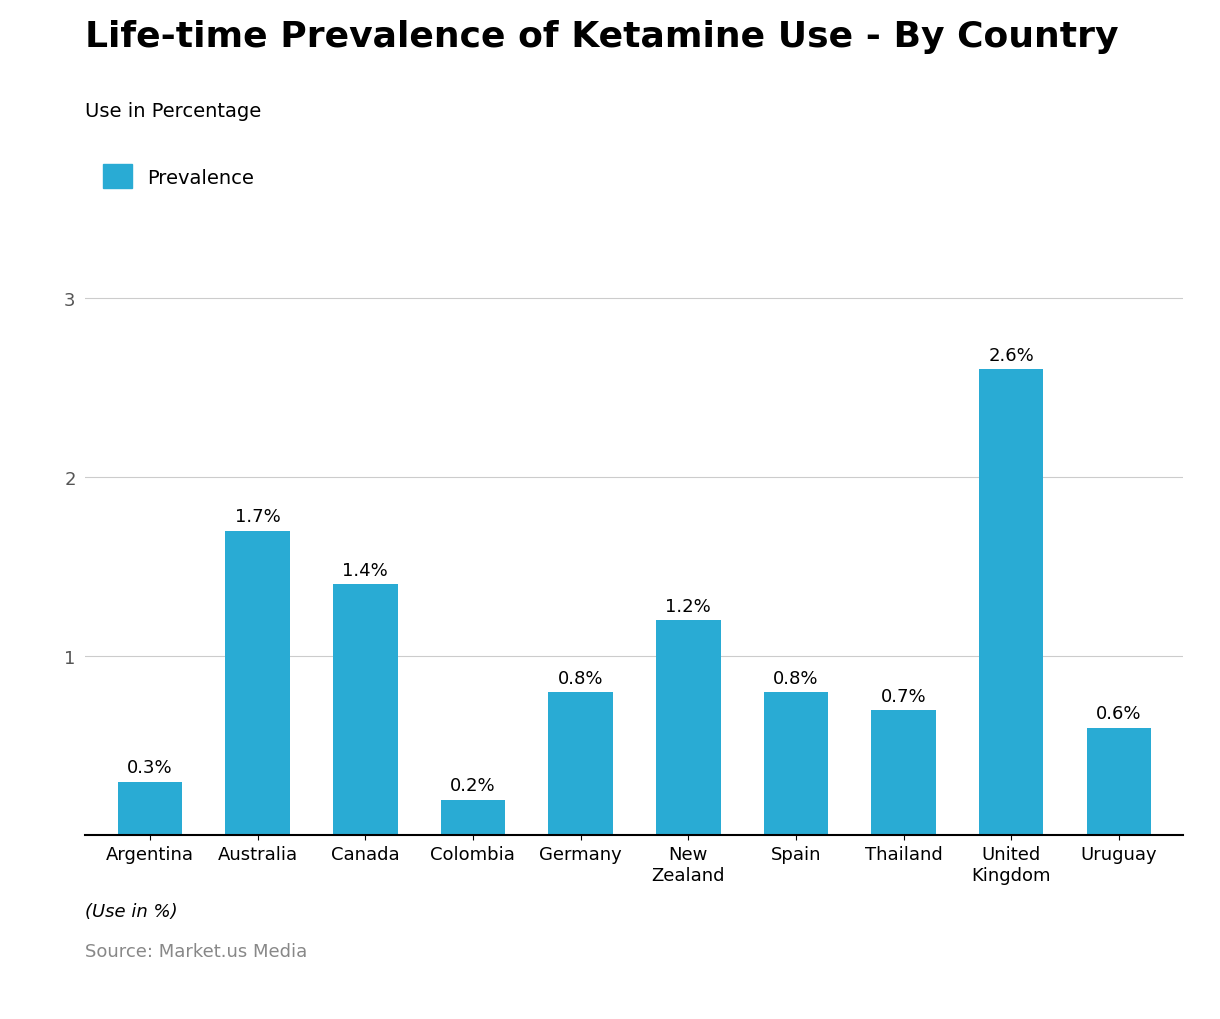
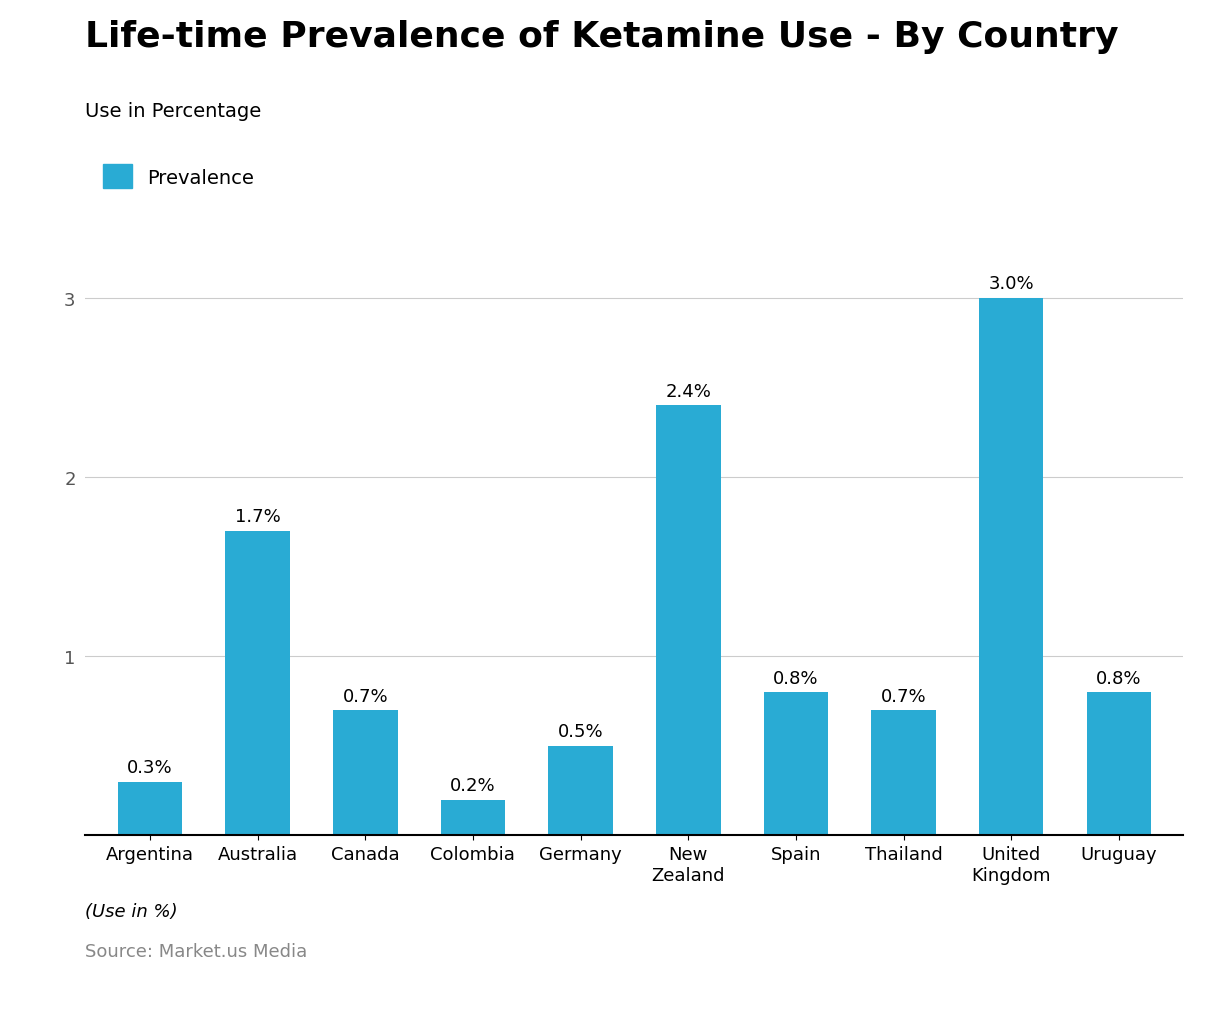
Canada: 1.4% -> 0.7%
Germany: 0.8% -> 0.5%
New Zealand: 1.2% -> 2.4%
United Kingdom: 2.6% -> 3.0%
Uruguay: 0.6% -> 0.8%
